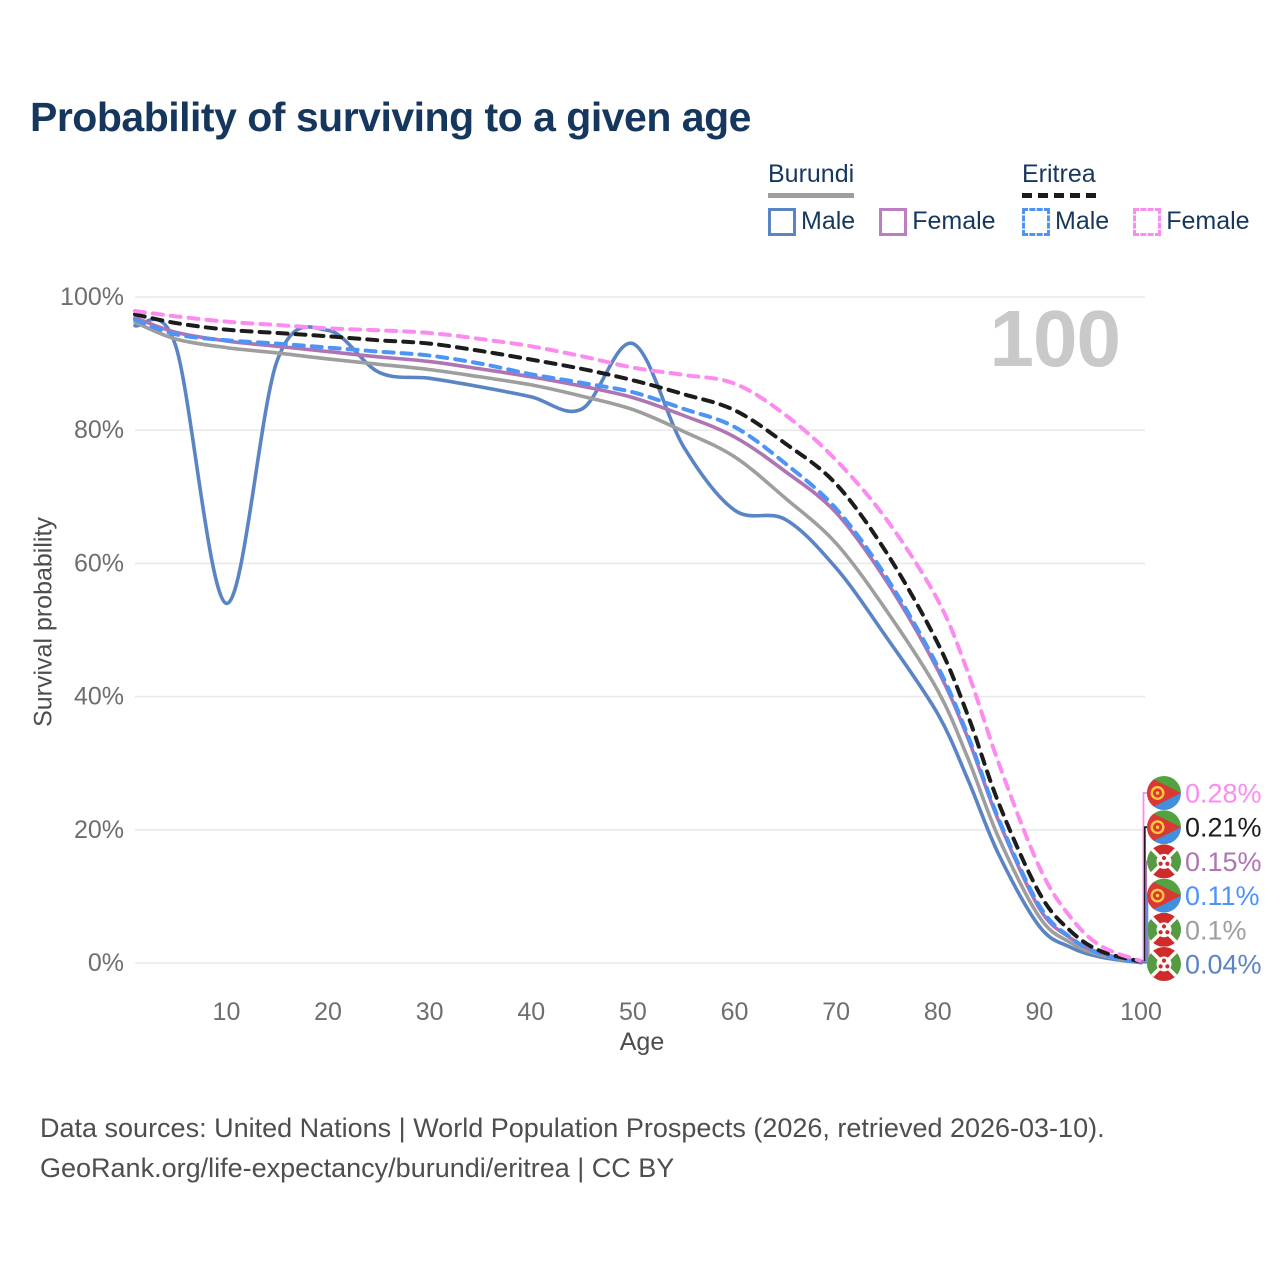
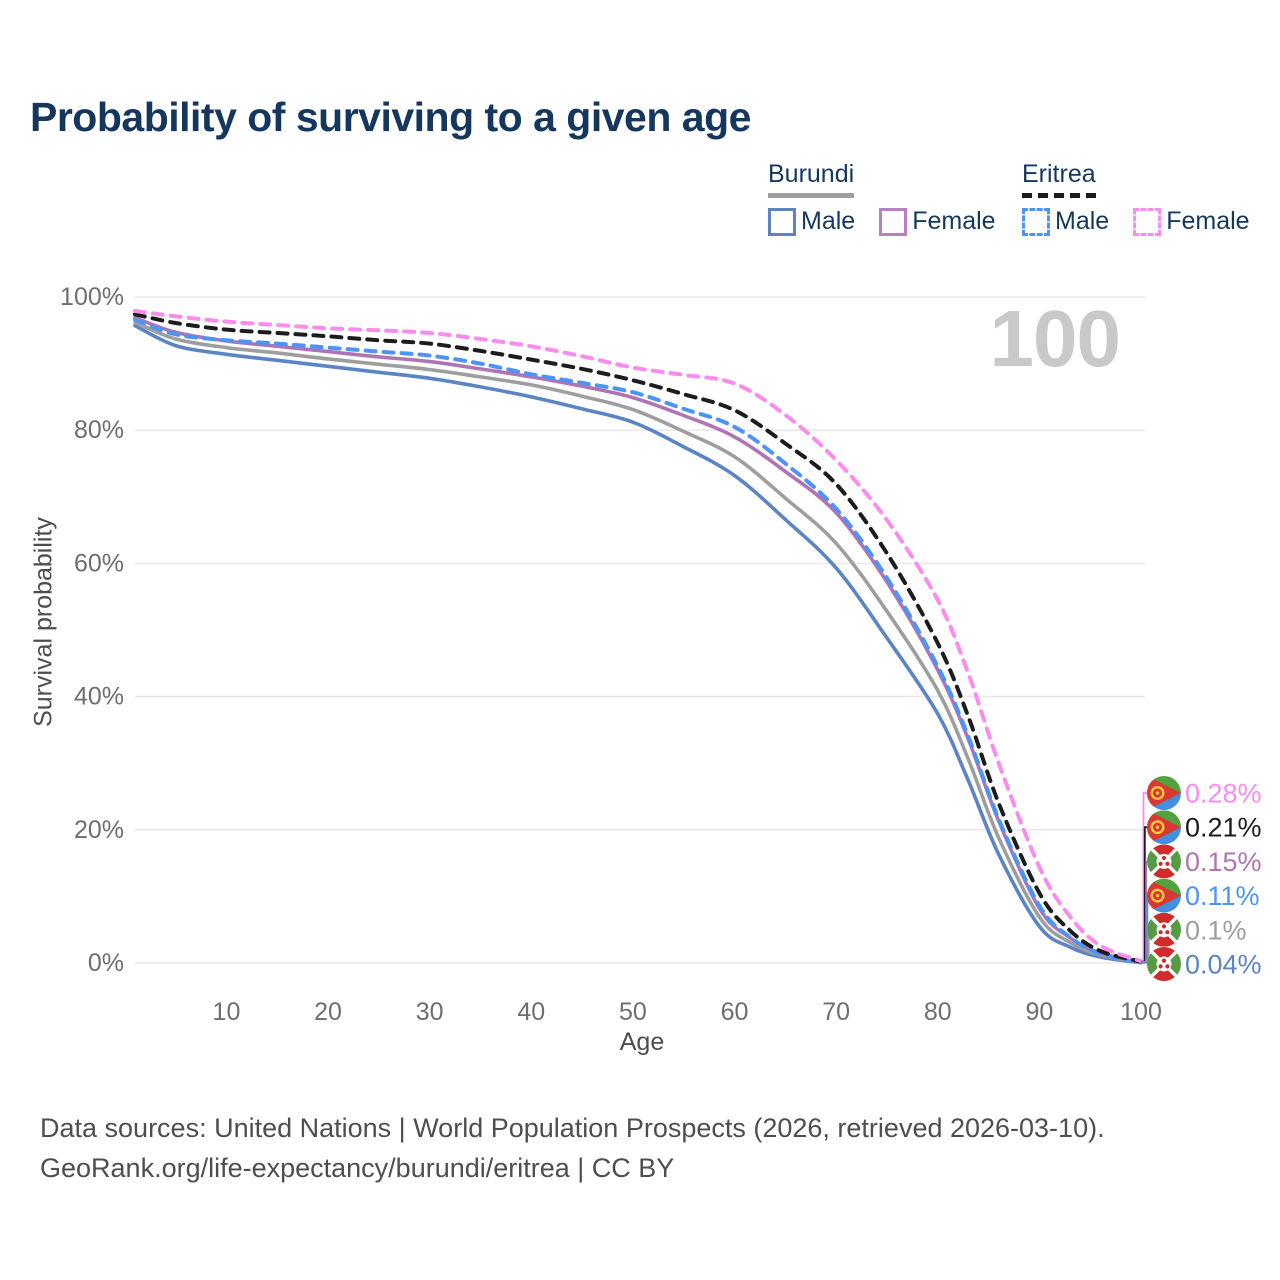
Burundi Male/10: 54% -> 91%
Burundi Male/20: 95% -> 90%
Burundi Male/50: 93% -> 81%
Burundi Male/60: 68% -> 73%
